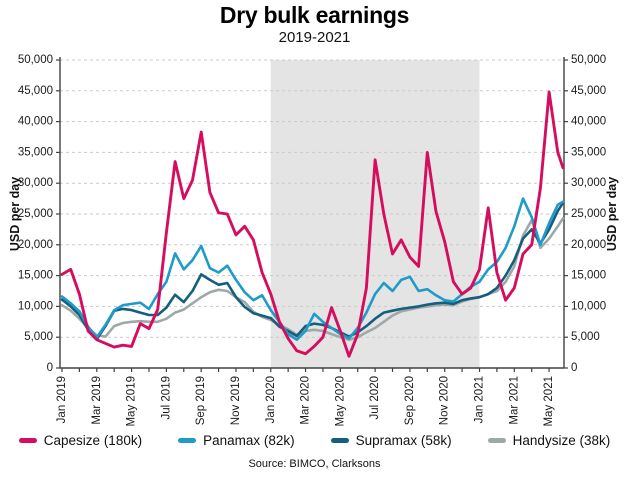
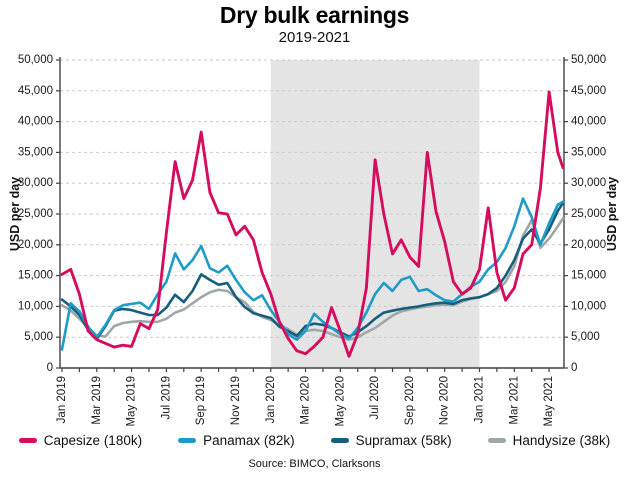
Panamax (82k)/0: 12000 -> 3000
